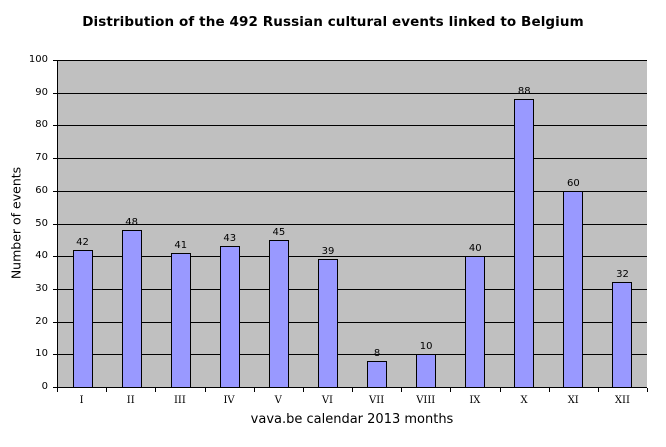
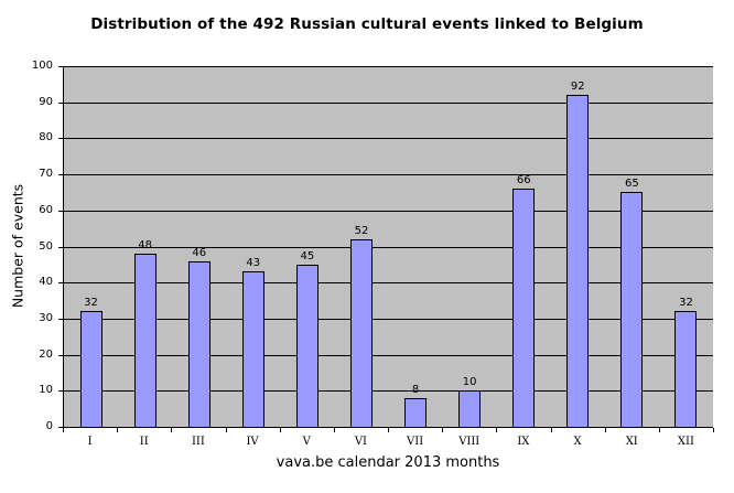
I: 42 -> 32
III: 41 -> 46
VI: 39 -> 52
IX: 40 -> 66
X: 88 -> 92
XI: 60 -> 65
